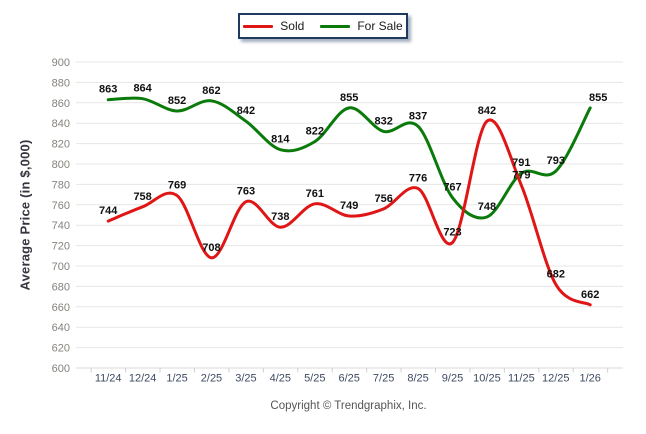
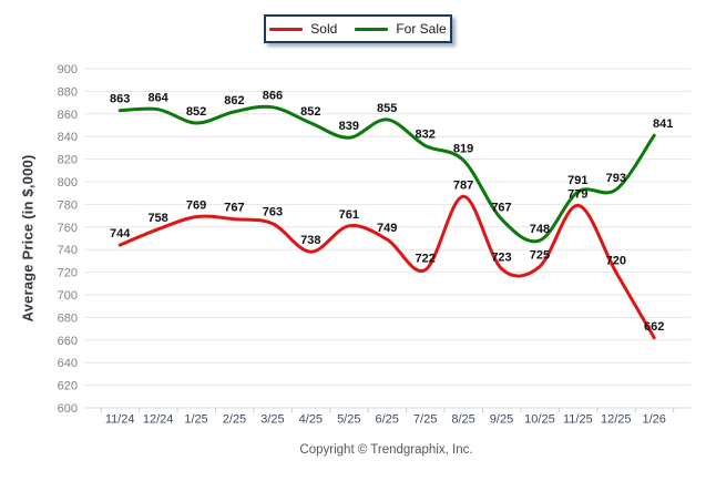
Sold/2/25: 708 -> 767
For Sale/3/25: 842 -> 866
For Sale/4/25: 814 -> 852
For Sale/5/25: 822 -> 839
Sold/7/25: 756 -> 722
Sold/8/25: 776 -> 787
For Sale/8/25: 837 -> 819
Sold/10/25: 842 -> 725
Sold/12/25: 682 -> 720
For Sale/1/26: 855 -> 841
